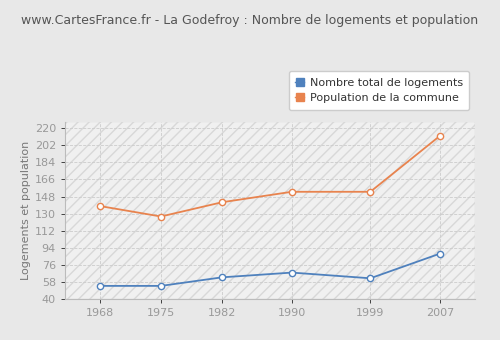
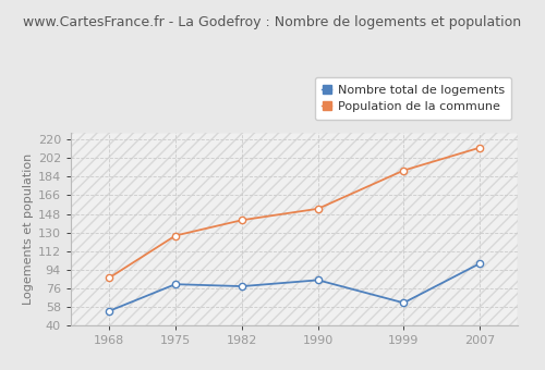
Population de la commune/1968: 138 -> 86
Nombre total de logements/1975: 54 -> 80
Nombre total de logements/1982: 63 -> 78
Nombre total de logements/1990: 68 -> 84
Population de la commune/1999: 153 -> 190
Nombre total de logements/2007: 88 -> 100
